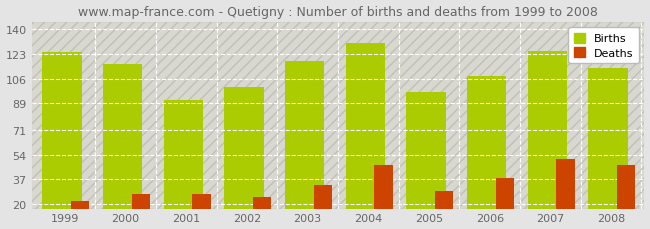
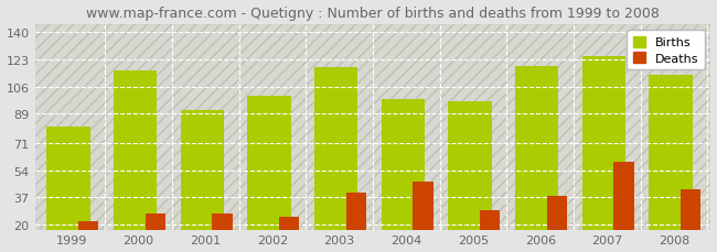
Births/1999: 124 -> 81
Deaths/2003: 33 -> 40
Births/2004: 130 -> 98
Births/2006: 108 -> 119
Deaths/2007: 51 -> 59
Deaths/2008: 47 -> 42
